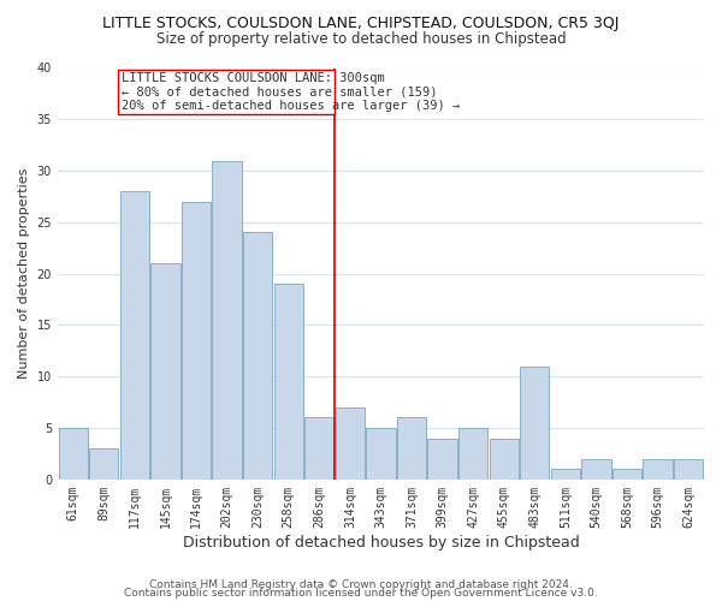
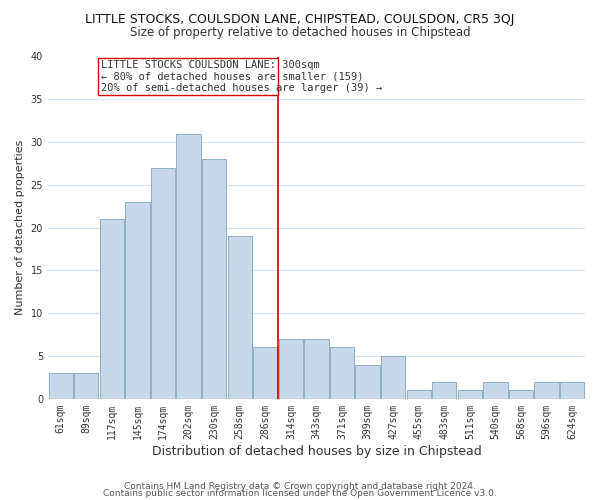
61sqm: 5 -> 3
117sqm: 28 -> 21
145sqm: 21 -> 23
230sqm: 24 -> 28
343sqm: 5 -> 7
455sqm: 4 -> 1
483sqm: 11 -> 2
